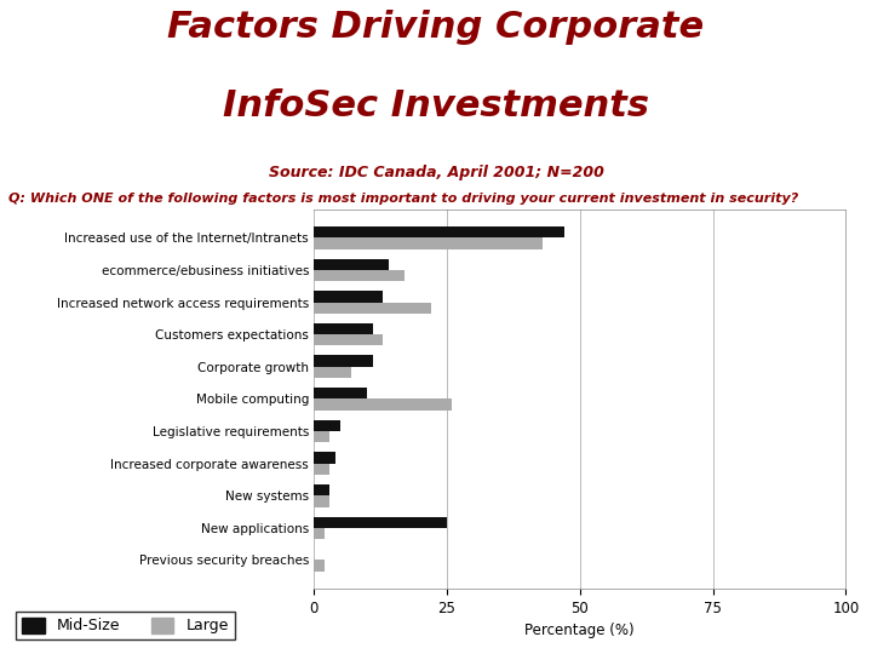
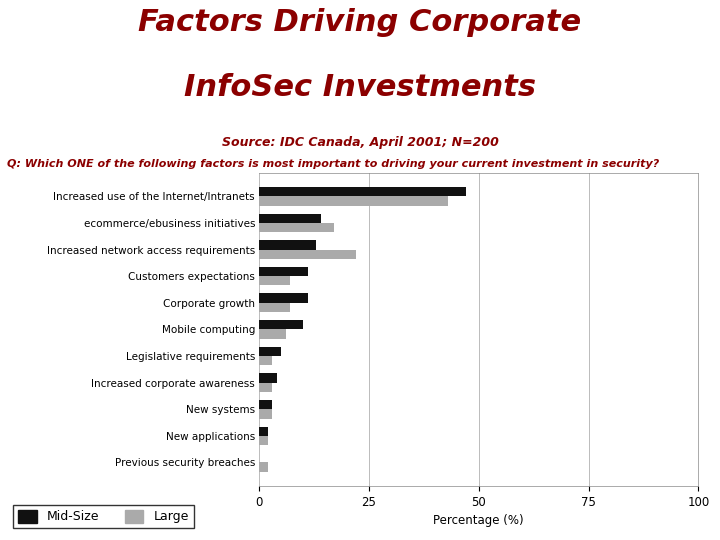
Large/Customers expectations: 13 -> 7
Large/Mobile computing: 26 -> 6
Mid-Size/New applications: 25 -> 2
